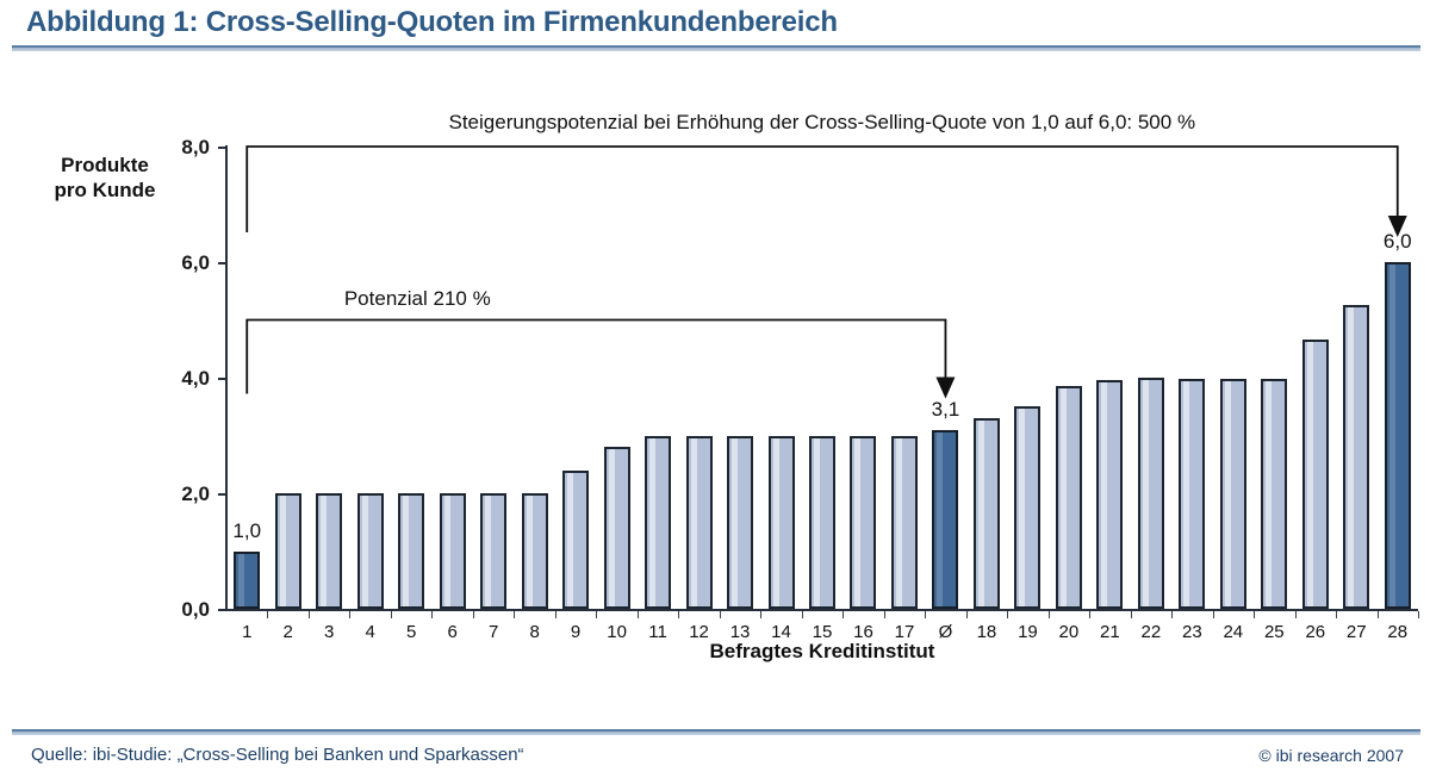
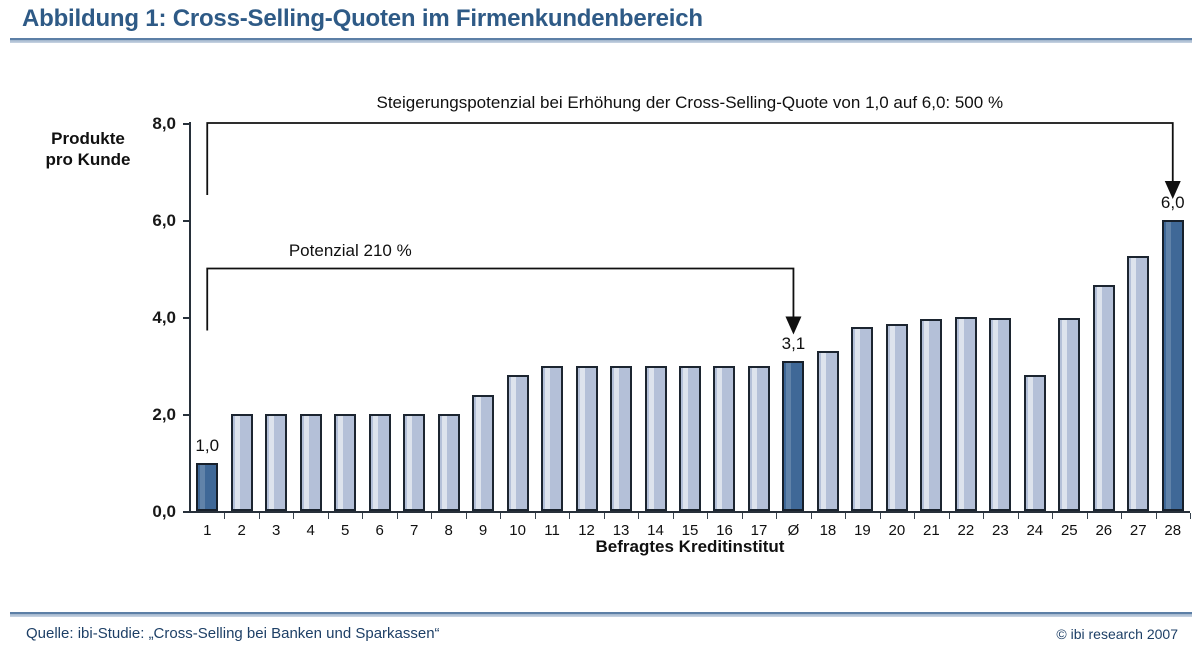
19: 3,5 -> 3,8
24: 4,0 -> 2,8
